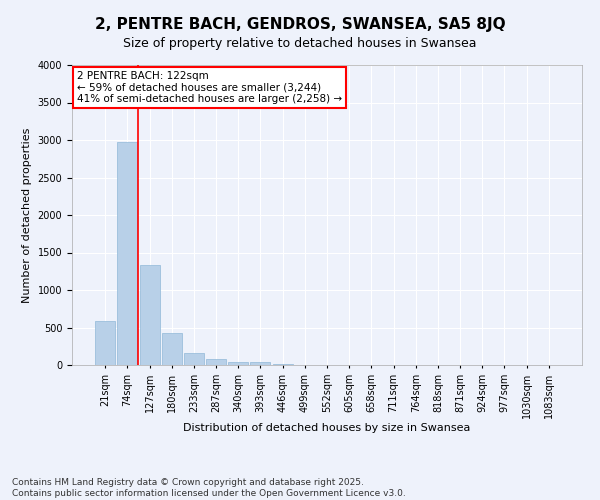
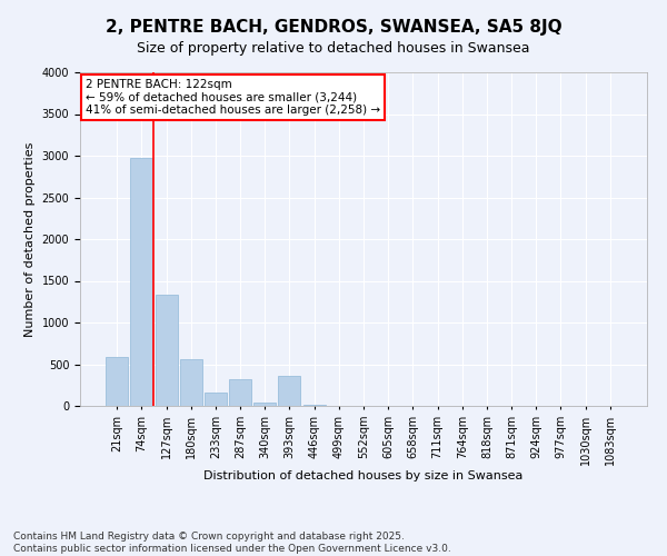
180sqm: 430 -> 560
287sqm: 80 -> 320
393sqm: 40 -> 360
